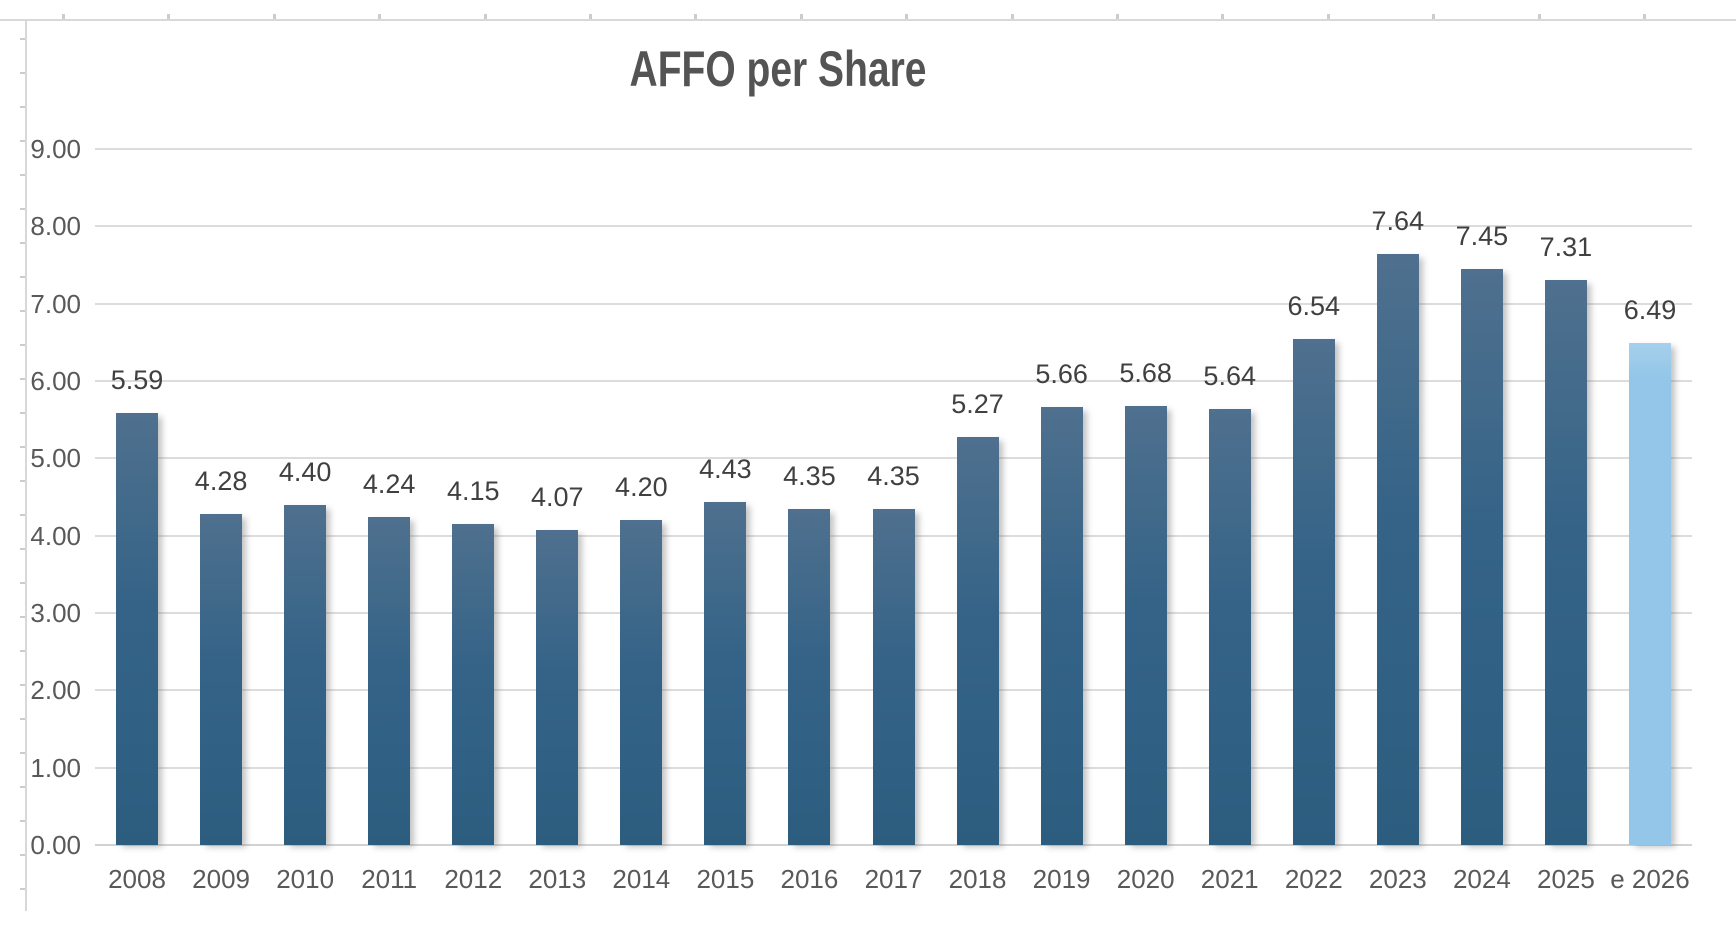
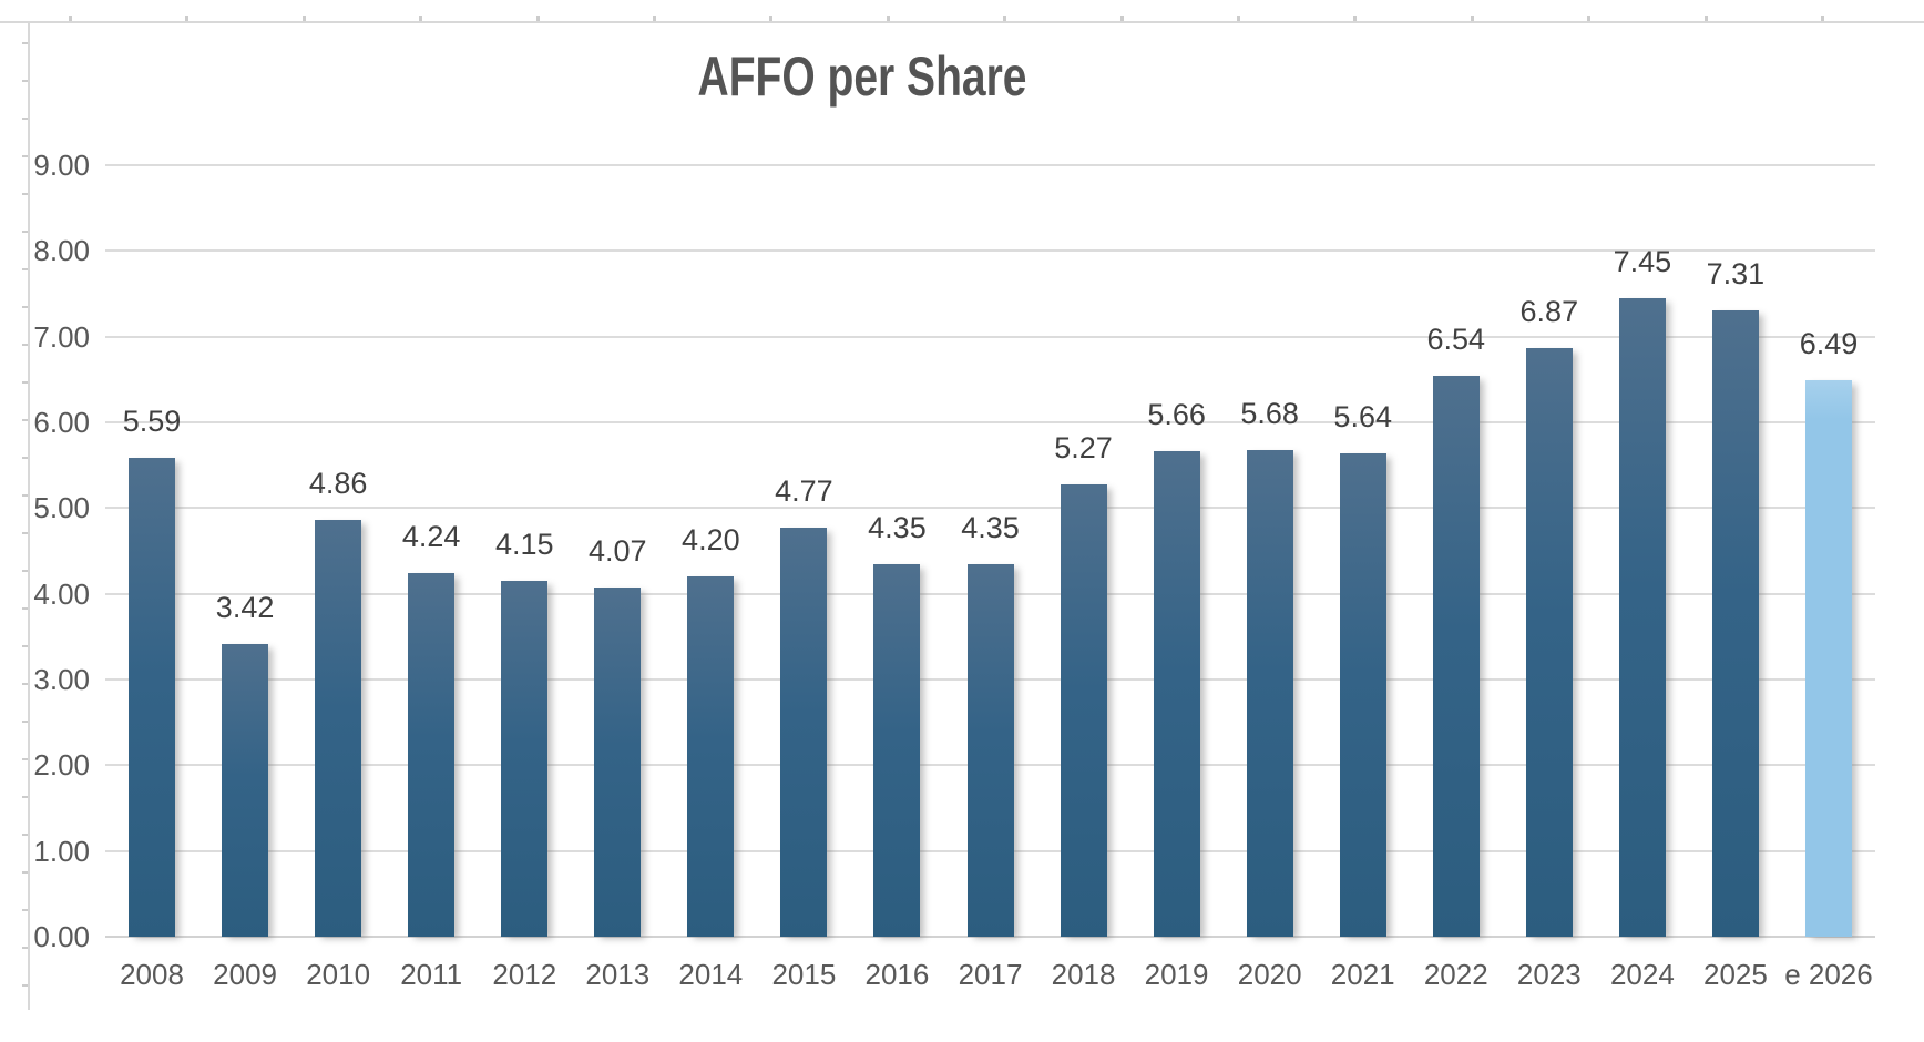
2009: 4.28 -> 3.42
2010: 4.40 -> 4.86
2015: 4.43 -> 4.77
2023: 7.64 -> 6.87
